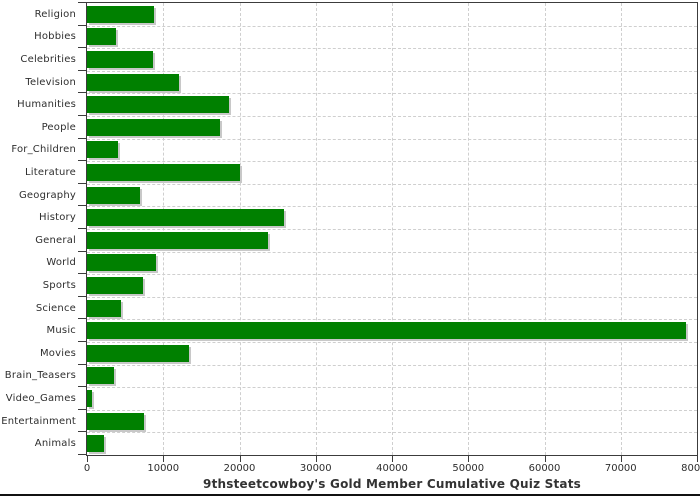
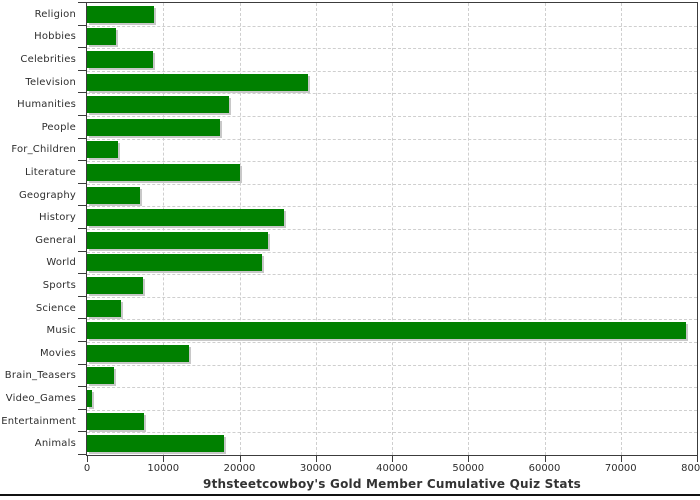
Television: 12000 -> 29000
World: 9000 -> 23000
Animals: 2000 -> 18000
